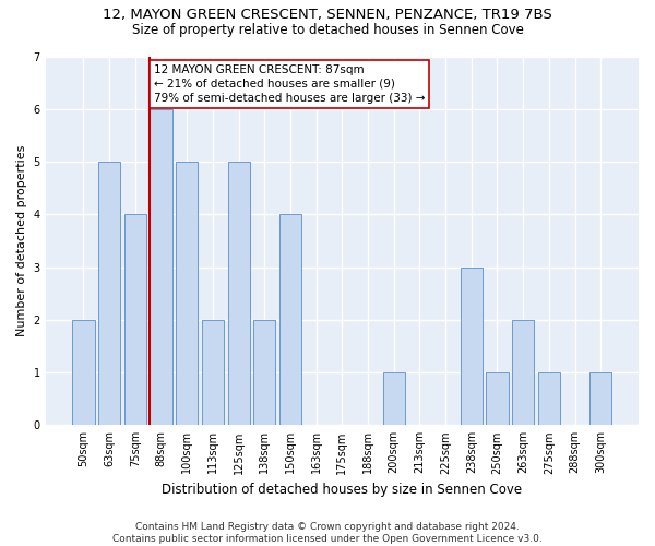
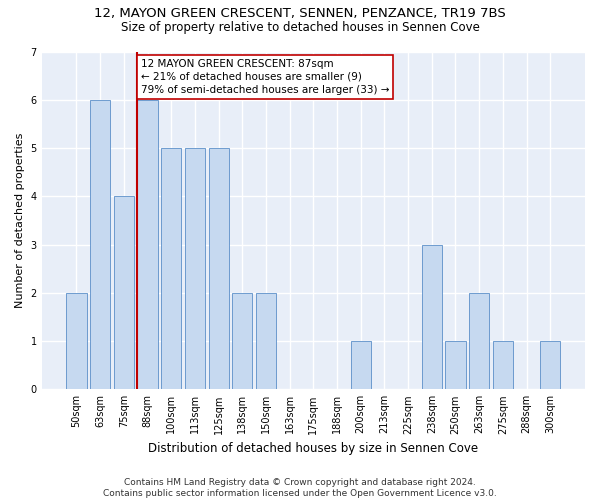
63sqm: 5 -> 6
113sqm: 2 -> 5
150sqm: 4 -> 2
